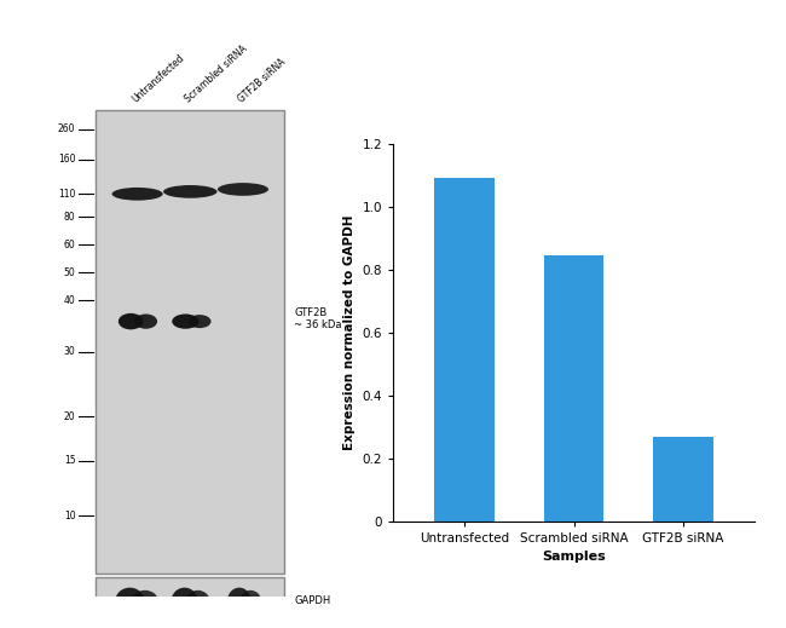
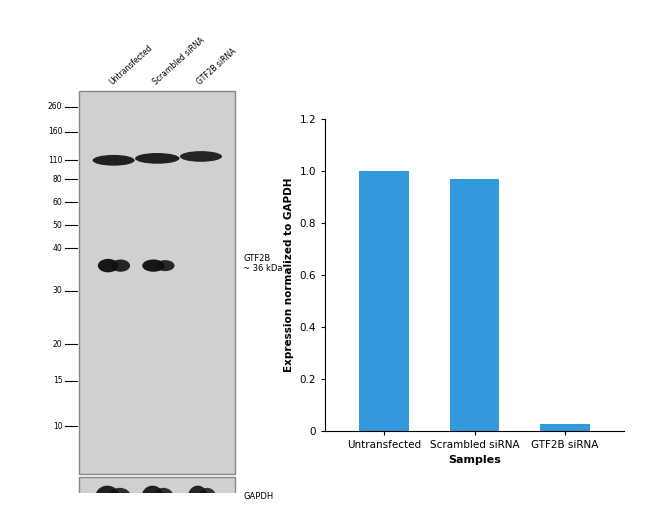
Untransfected: 1.095 -> 1.000
Scrambled siRNA: 0.845 -> 0.970
GTF2B siRNA: 0.270 -> 0.025
